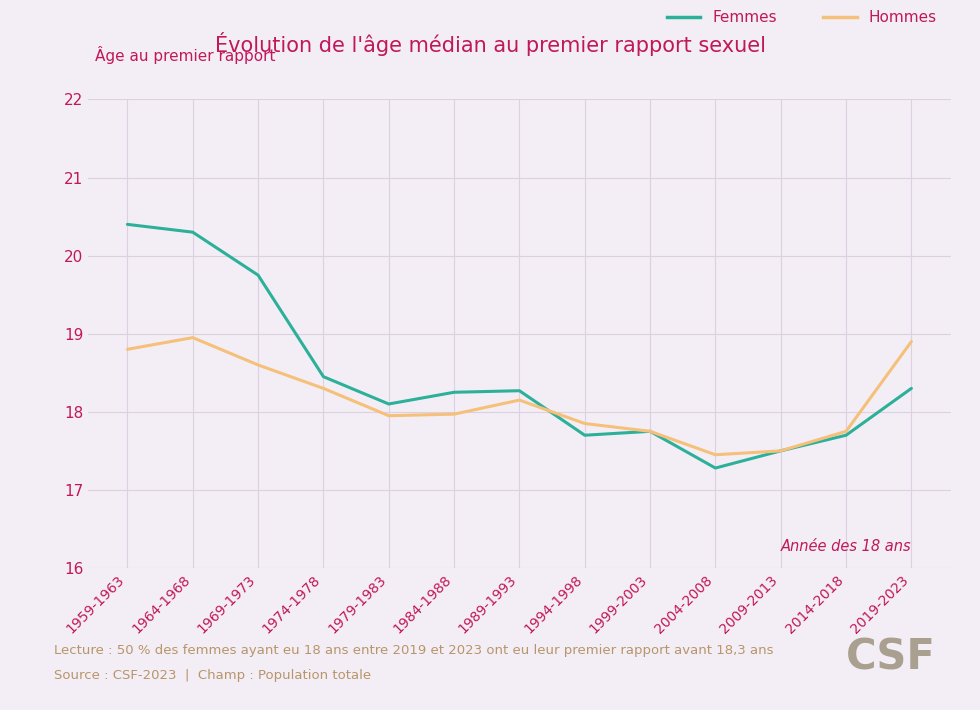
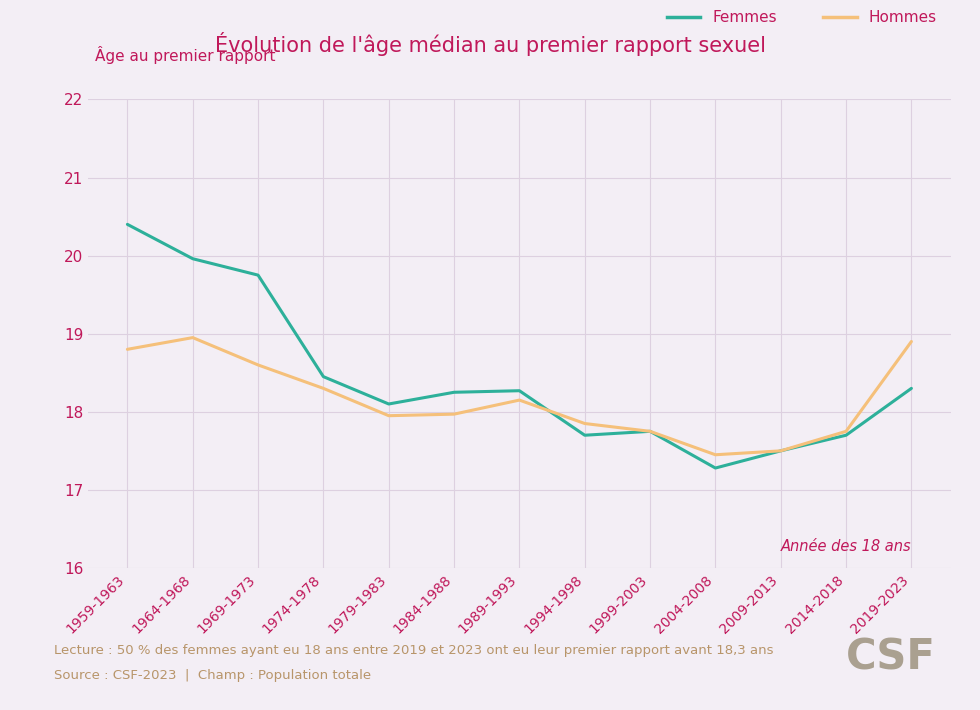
Femmes/1964-1968: 20.30 -> 19.96
